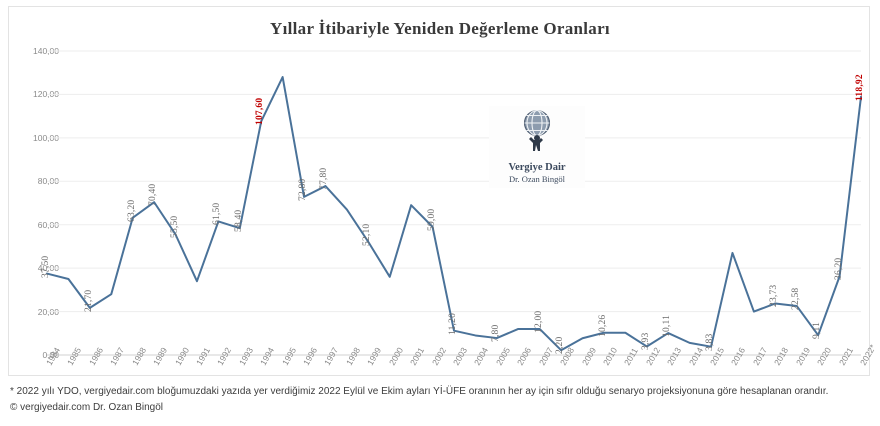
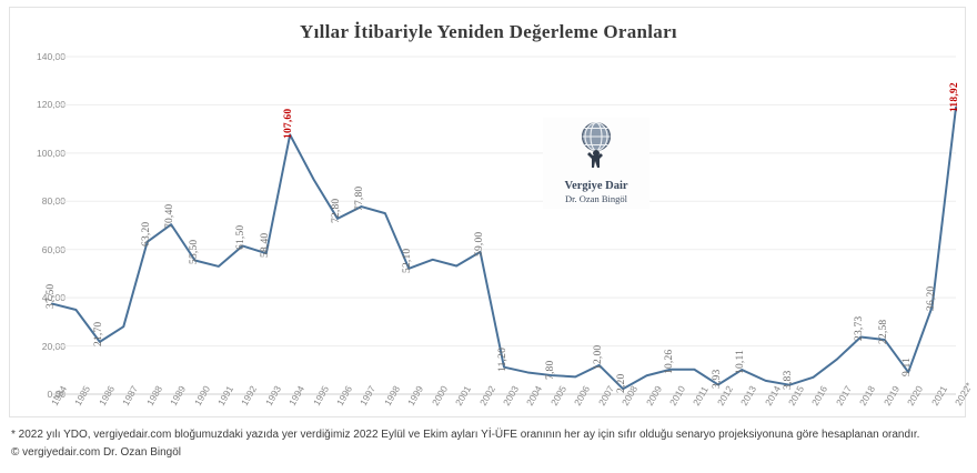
1991: 34 -> 53
1995: 128 -> 89
1998: 67 -> 75
2000: 36 -> 56
2001: 69 -> 53
2006: 12 -> 7
2016: 47 -> 7
2017: 20 -> 14
